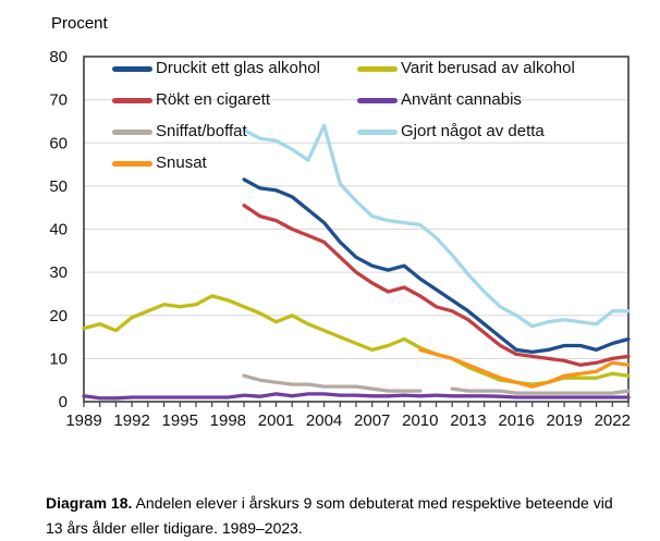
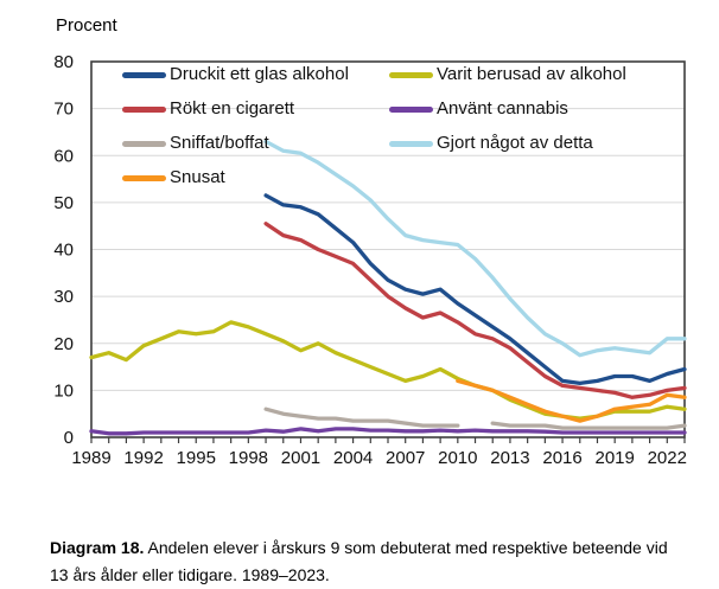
Gjort något av detta/2004: 64 -> 54
